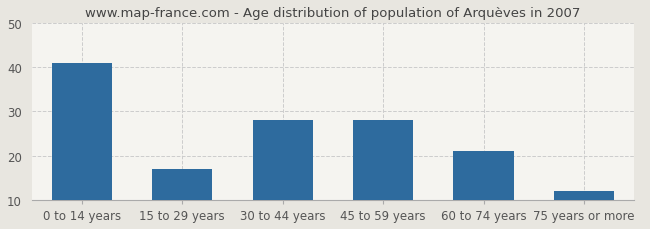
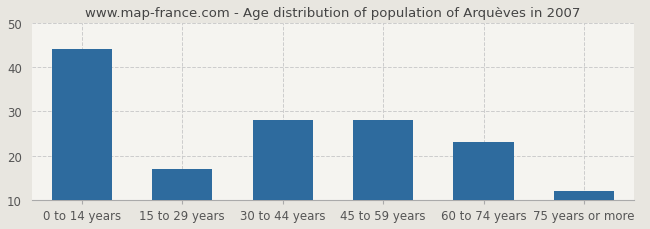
0 to 14 years: 41 -> 44
60 to 74 years: 21 -> 23
